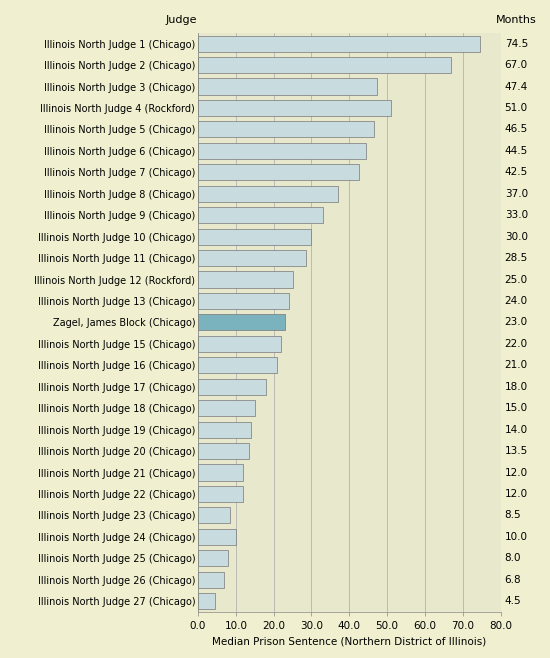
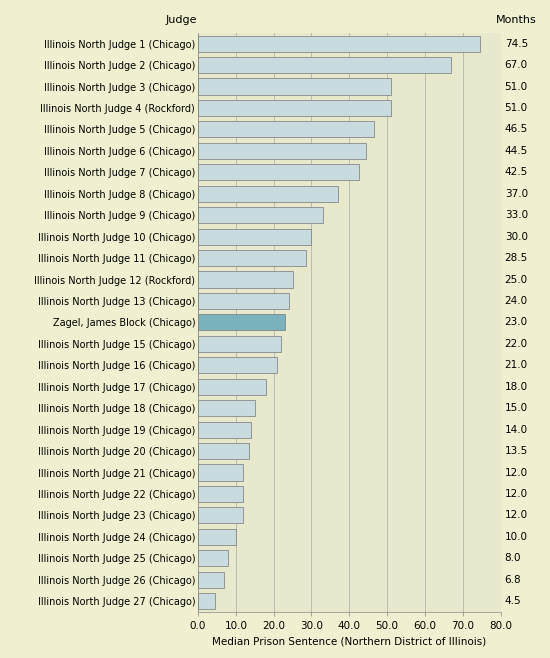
Illinois North Judge 3 (Chicago): 47.4 -> 51.0
Illinois North Judge 23 (Chicago): 8.5 -> 12.0
